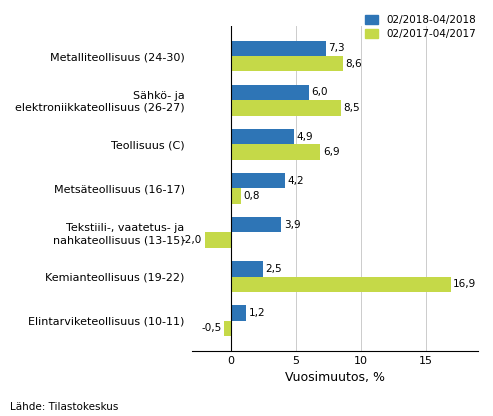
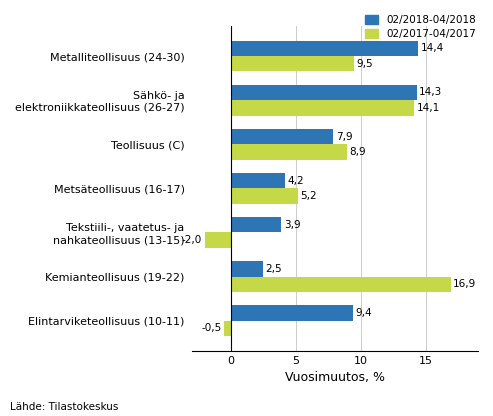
02/2018-04/2018/Metalliteollisuus (24-30): 7,3 -> 14,4
02/2017-04/2017/Metalliteollisuus (24-30): 8,6 -> 9,5
02/2018-04/2018/Sähkö- ja elektroniikkateollisuus (26-27): 6,0 -> 14,3
02/2017-04/2017/Sähkö- ja elektroniikkateollisuus (26-27): 8,5 -> 14,1
02/2018-04/2018/Teollisuus (C): 4,9 -> 7,9
02/2017-04/2017/Teollisuus (C): 6,9 -> 8,9
02/2017-04/2017/Metsäteollisuus (16-17): 0,8 -> 5,2
02/2018-04/2018/Elintarviketeollisuus (10-11): 1,2 -> 9,4
